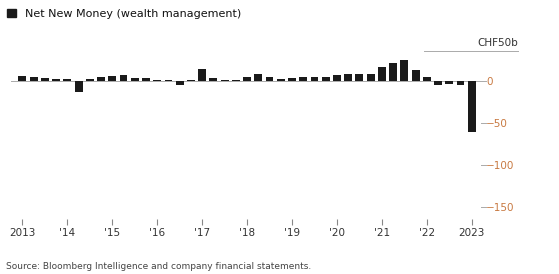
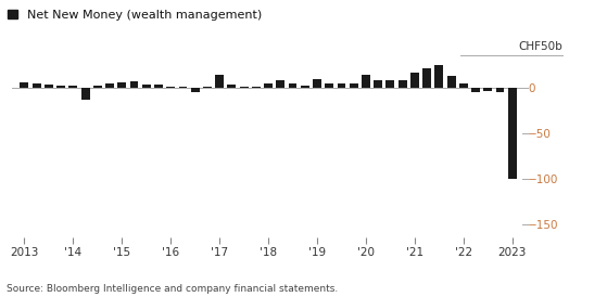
'19: 4 -> 10
'20: 7 -> 14
2023: -61 -> -100
